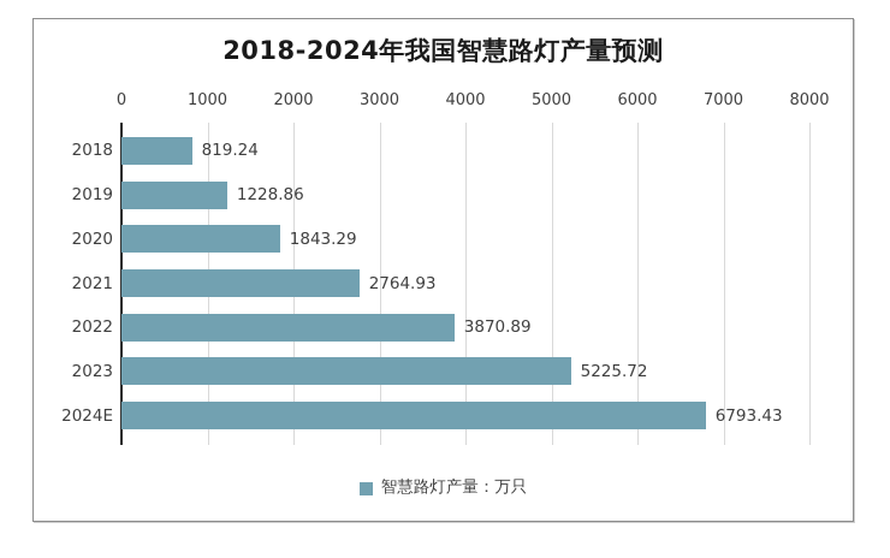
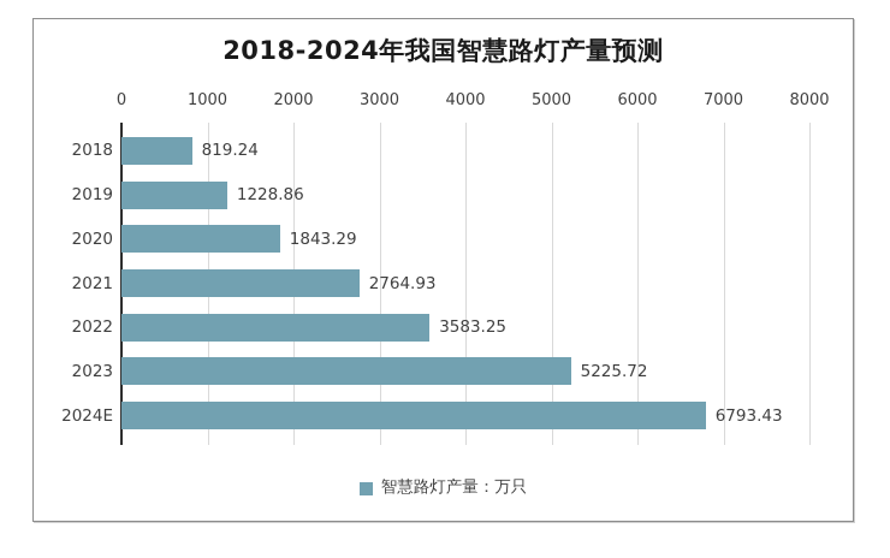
2022: 3870.89 -> 3583.25
